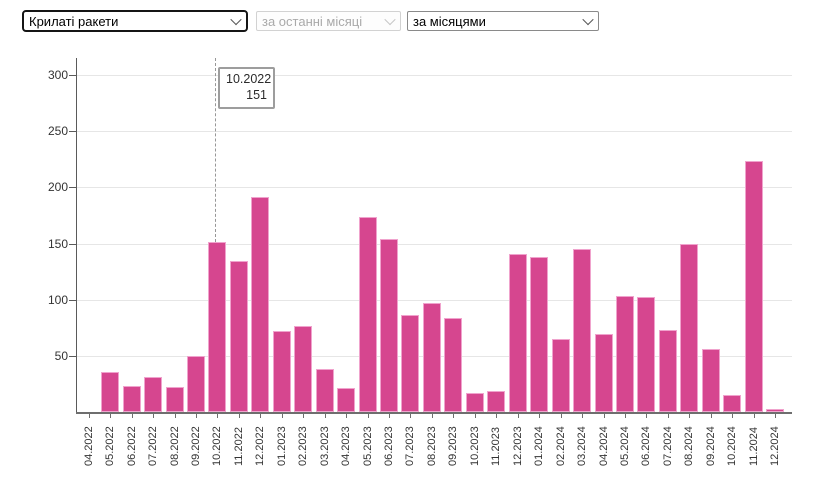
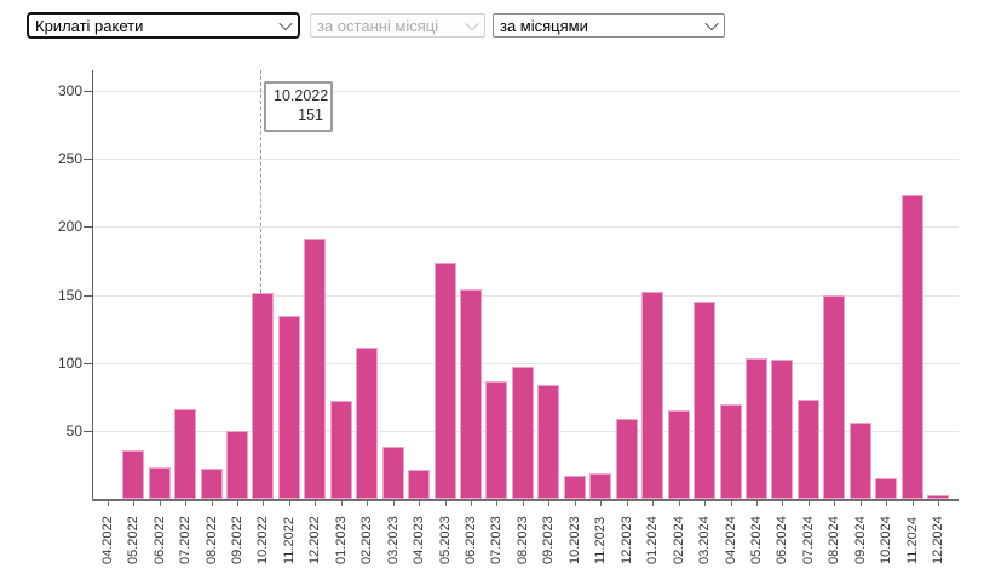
07.2022: 31 -> 66
02.2023: 77 -> 111
12.2023: 141 -> 59
01.2024: 138 -> 152
